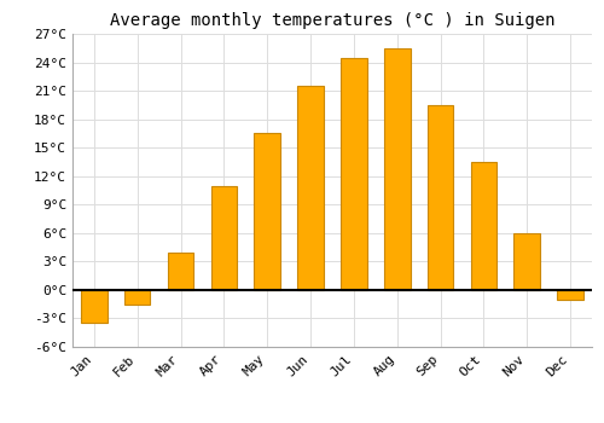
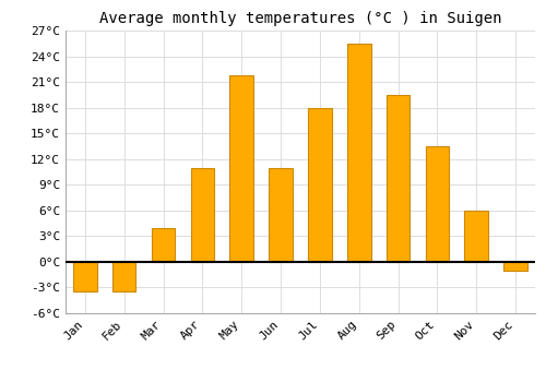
Feb: -1.5°C -> -3.4°C
May: 16.5°C -> 21.8°C
Jun: 21.5°C -> 11.0°C
Jul: 24.5°C -> 18.0°C
